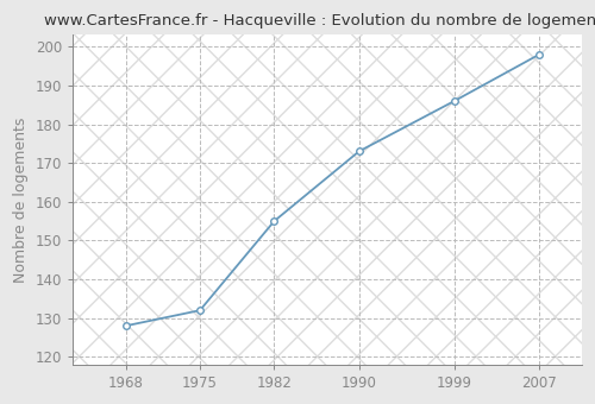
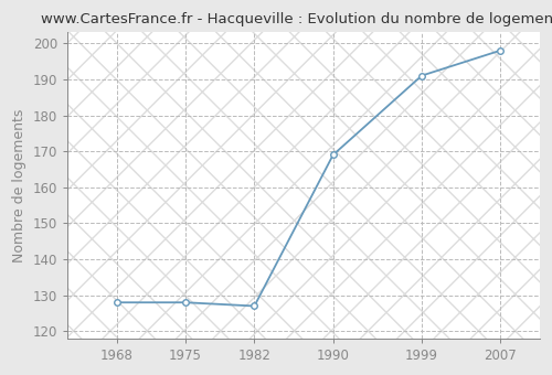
1975: 132 -> 128
1982: 155 -> 127
1990: 173 -> 169
1999: 186 -> 191
